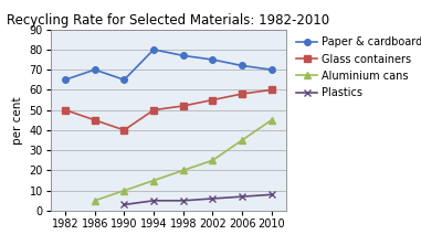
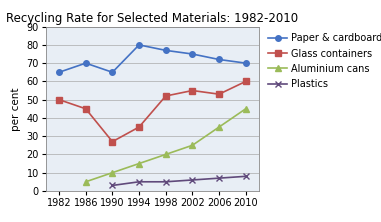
Glass containers/1990: 40 -> 27
Glass containers/1994: 50 -> 35
Glass containers/2006: 58 -> 53
